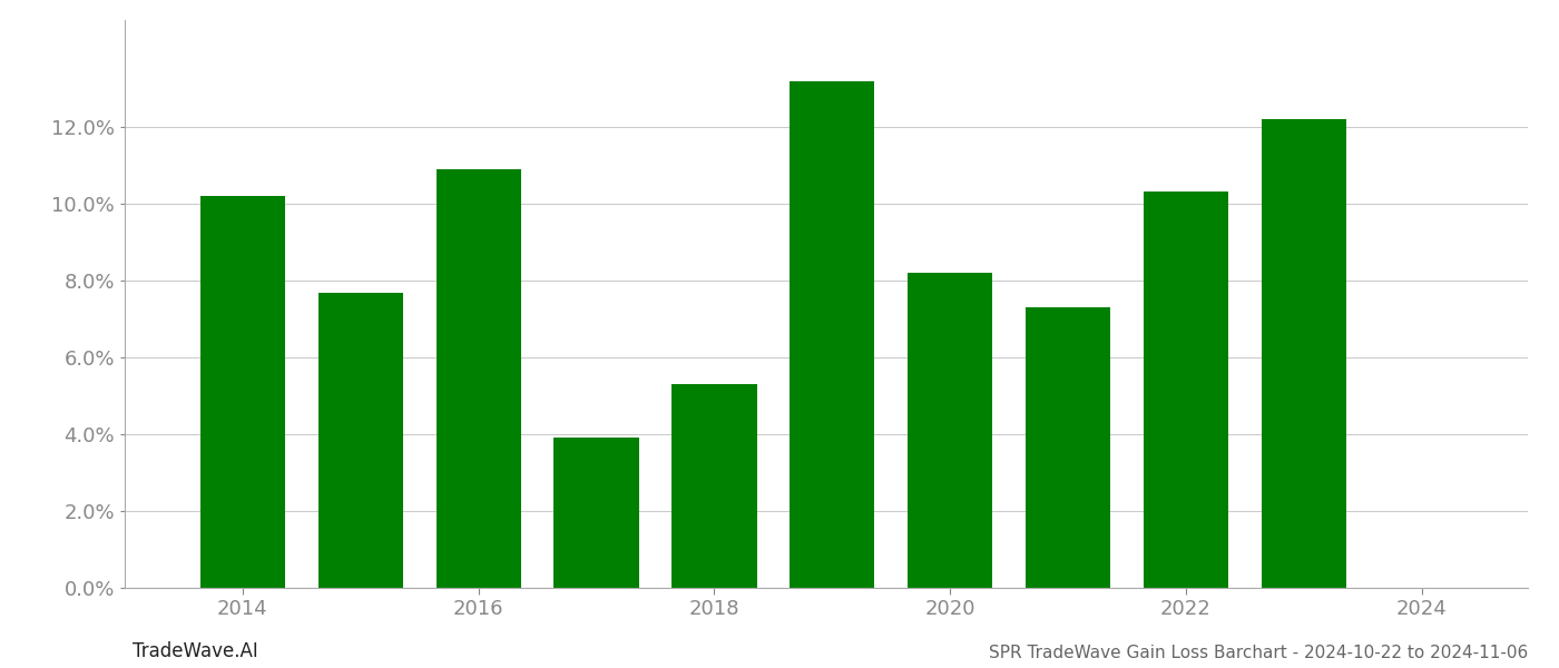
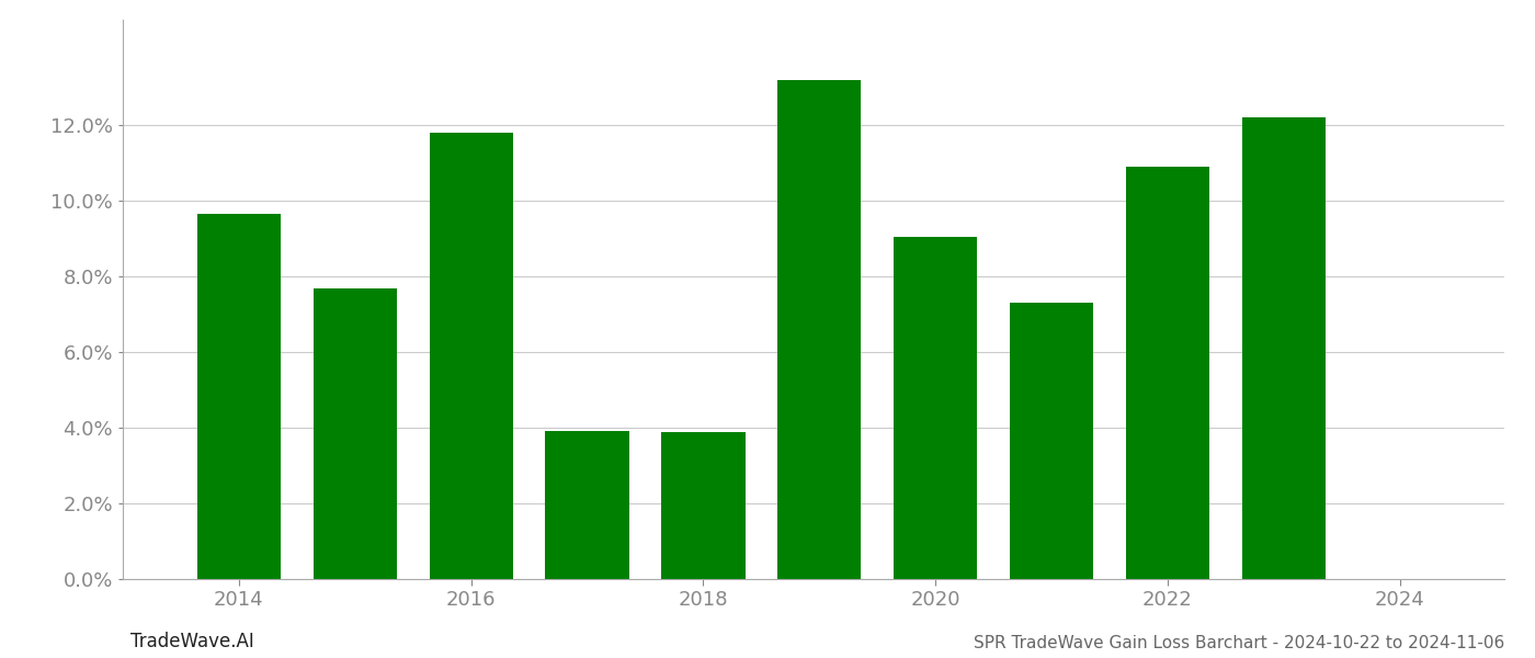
2014: 10.22% -> 9.65%
2016: 10.90% -> 11.80%
2018: 5.32% -> 3.90%
2020: 8.22% -> 9.05%
2022: 10.32% -> 10.90%
